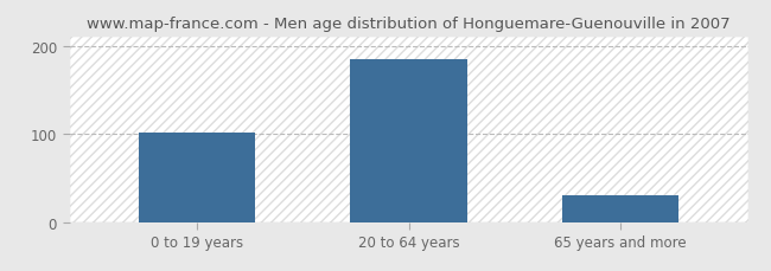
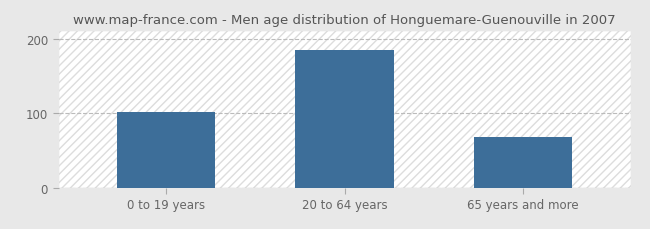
65 years and more: 30 -> 68
